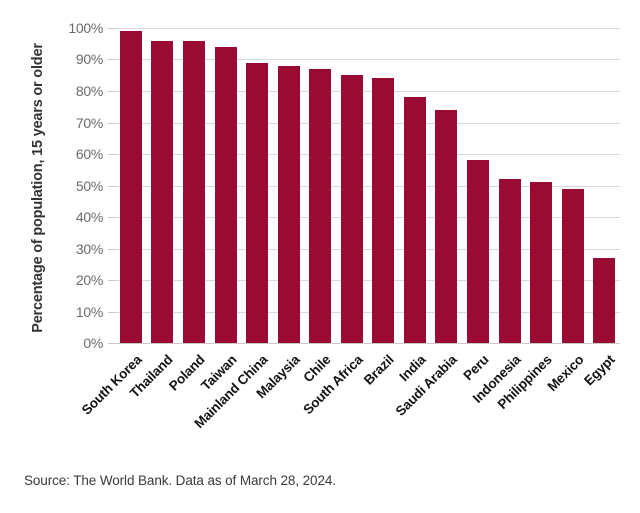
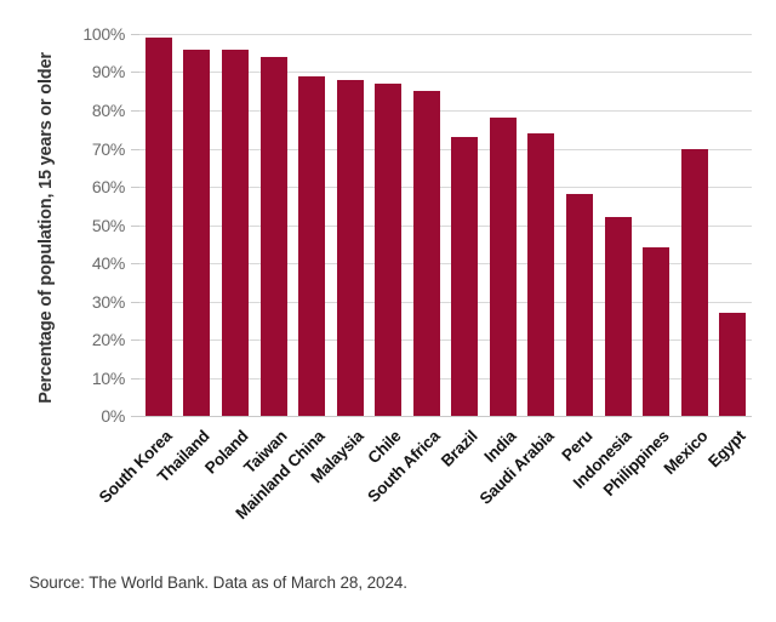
Brazil: 84% -> 73%
Philippines: 51% -> 44%
Mexico: 49% -> 70%
